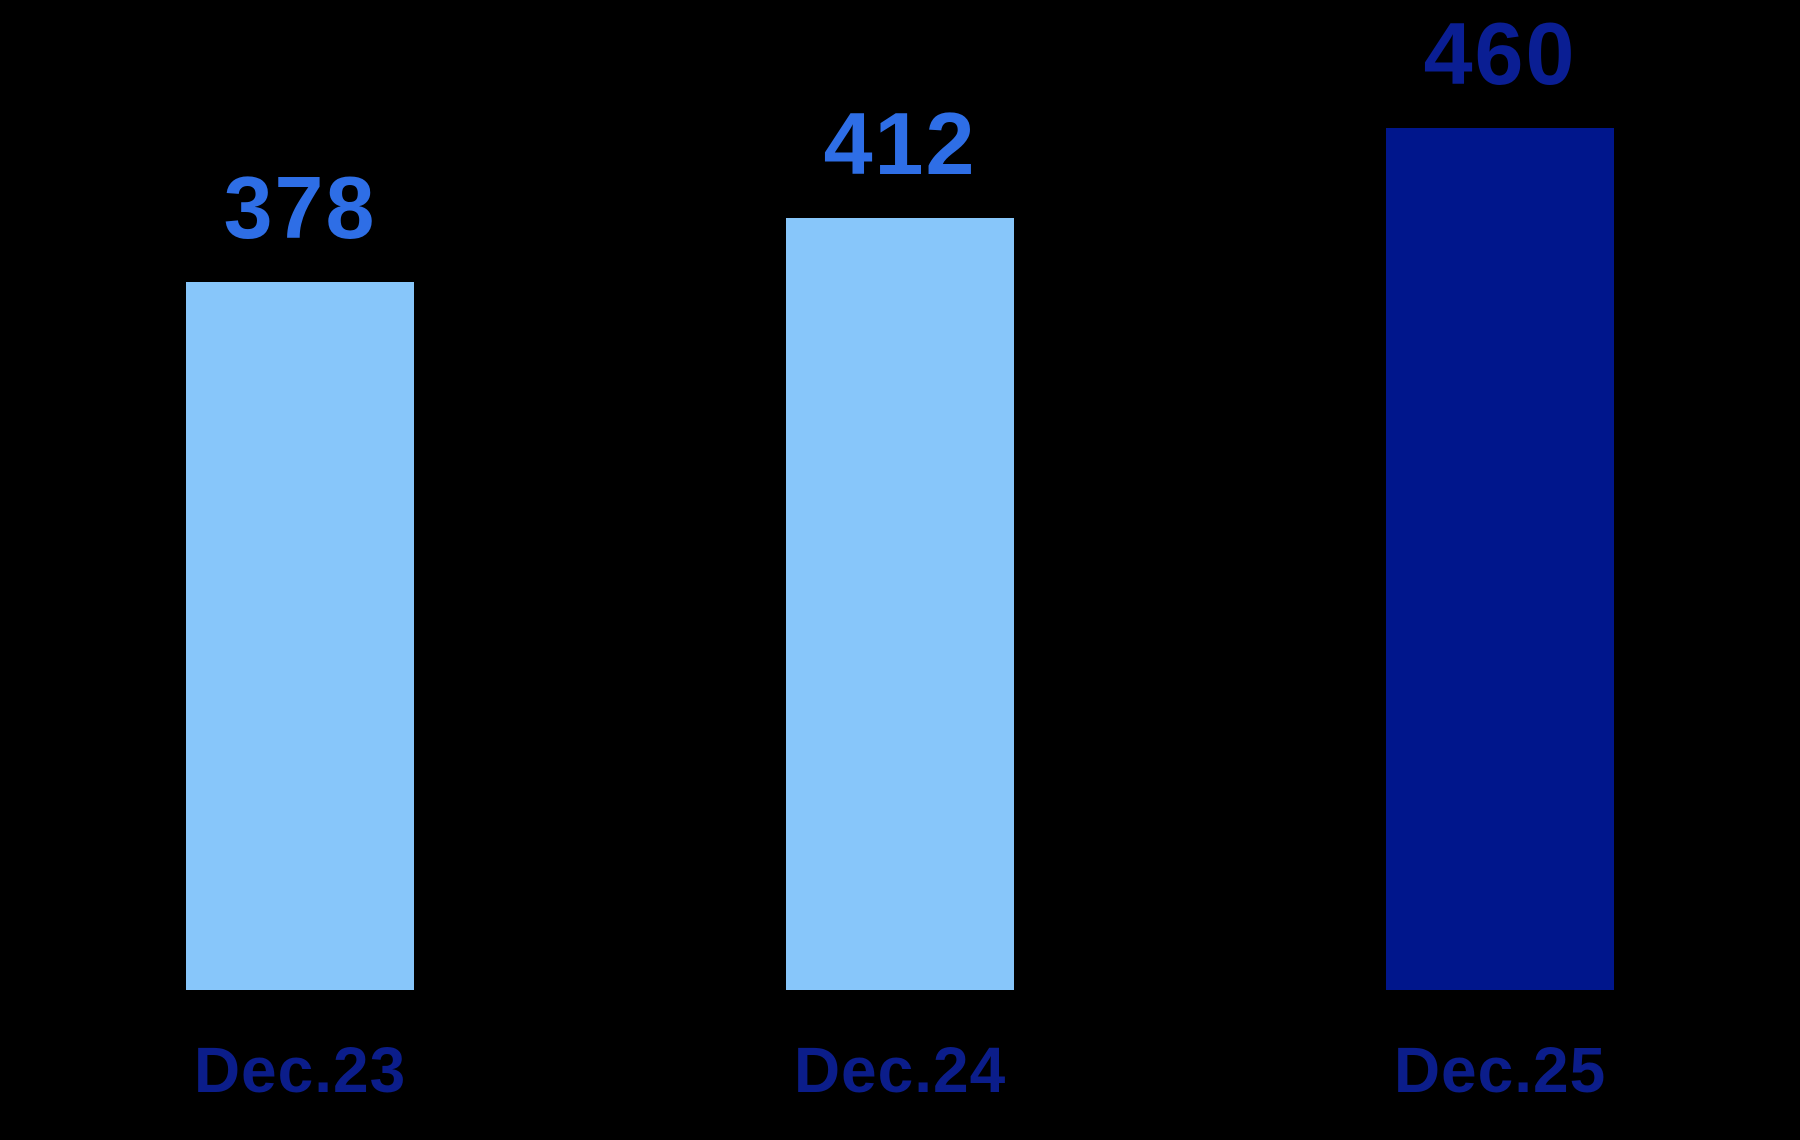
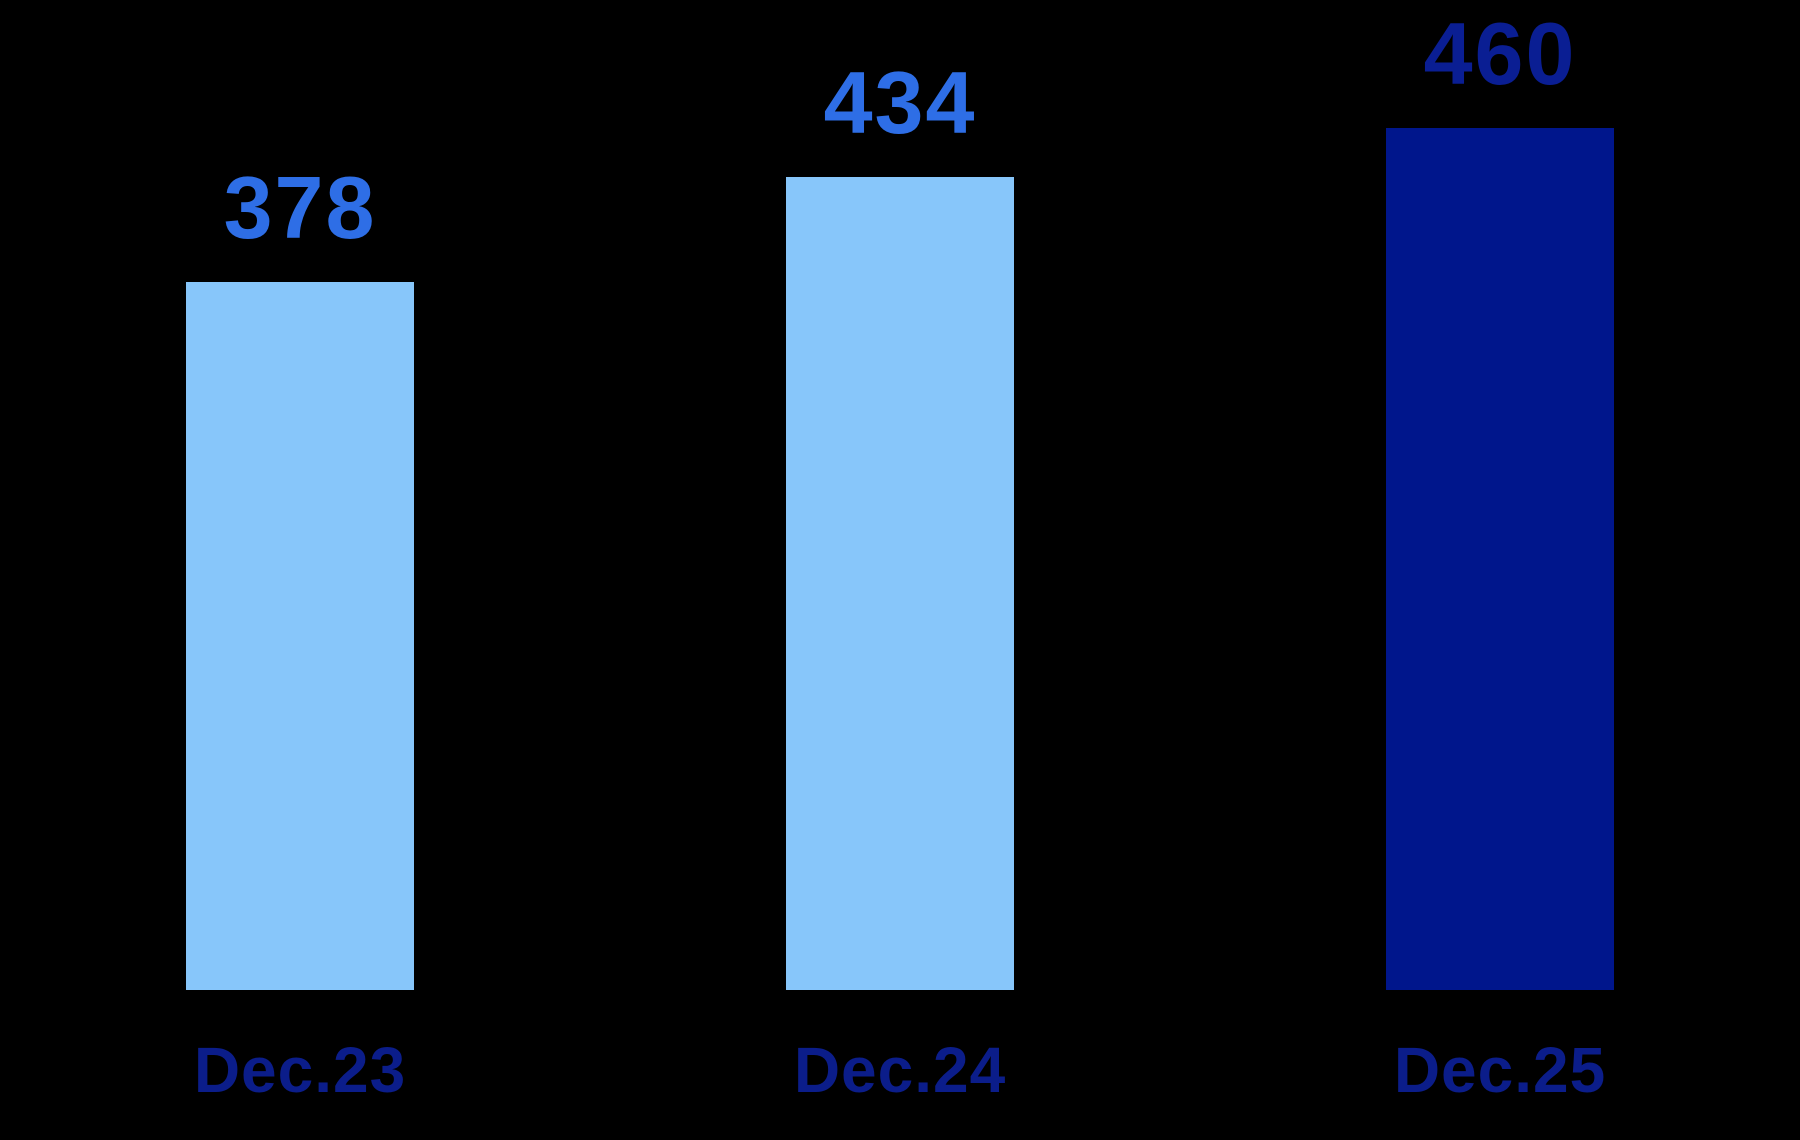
Dec.24: 412 -> 434
